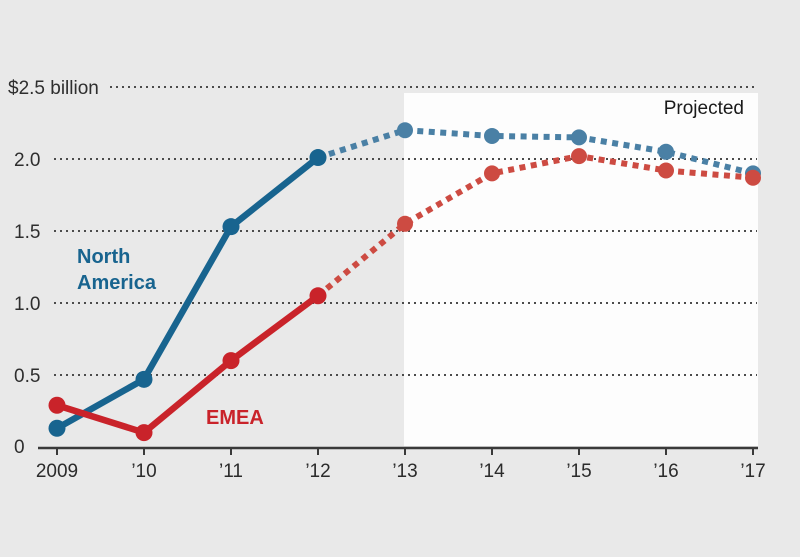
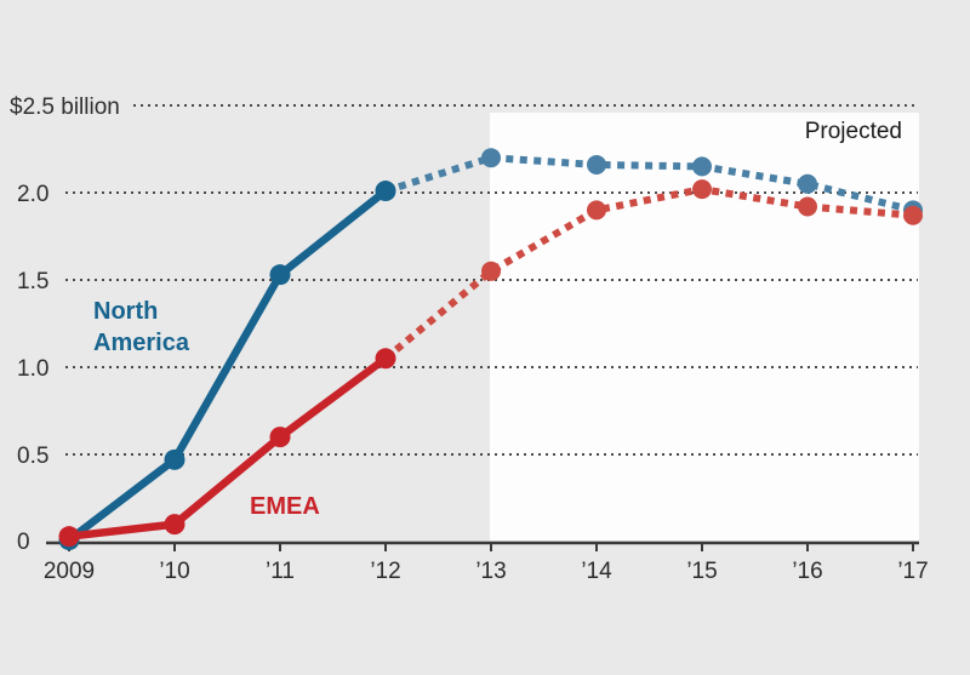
North America/2009: 0.13 -> 0.01
EMEA/2009: 0.29 -> 0.03
